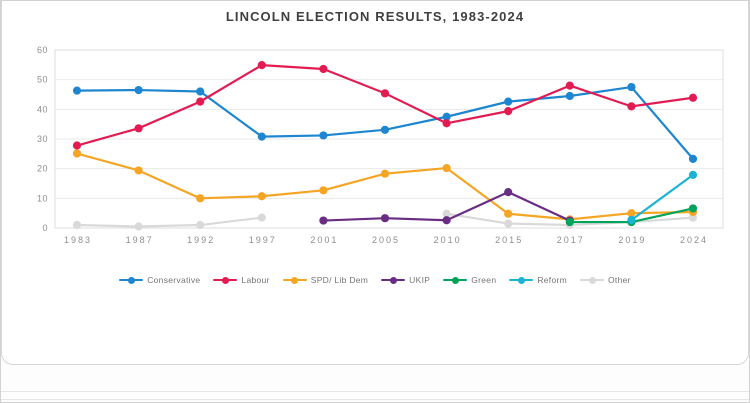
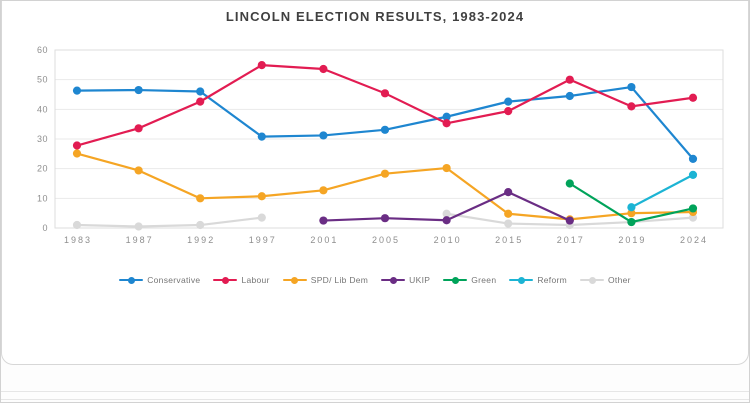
Labour/2017: 48 -> 50
Green/2017: 2 -> 15
Reform/2019: 3 -> 7
